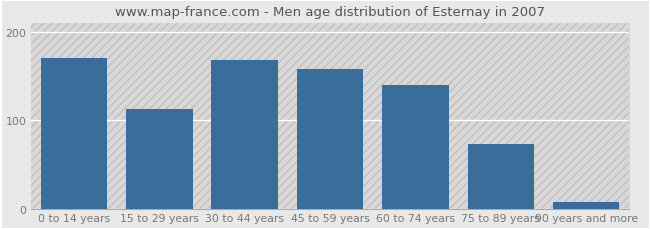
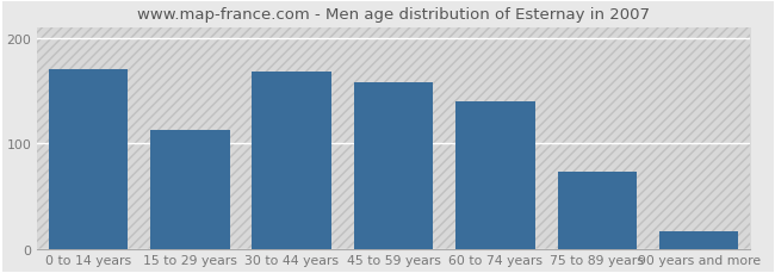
90 years and more: 7 -> 16
